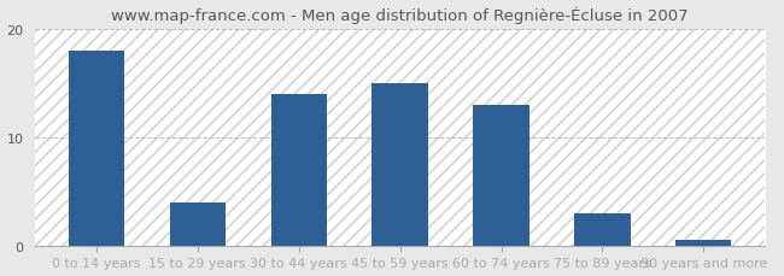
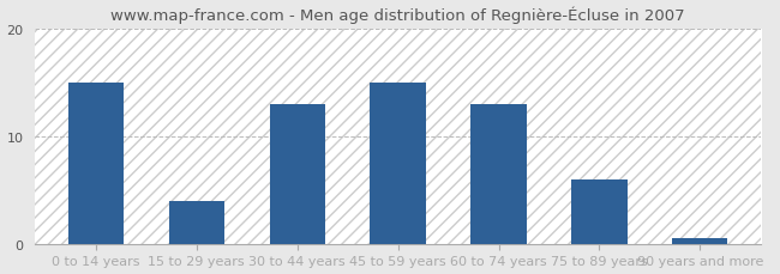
0 to 14 years: 18.0 -> 15.0
30 to 44 years: 14.0 -> 13.0
75 to 89 years: 3.0 -> 6.0
